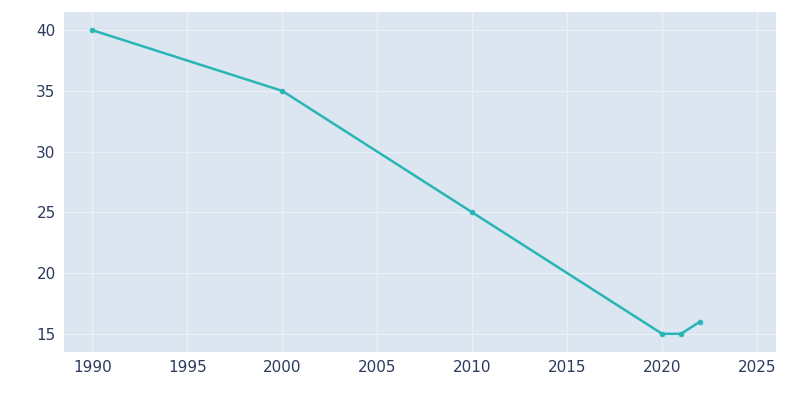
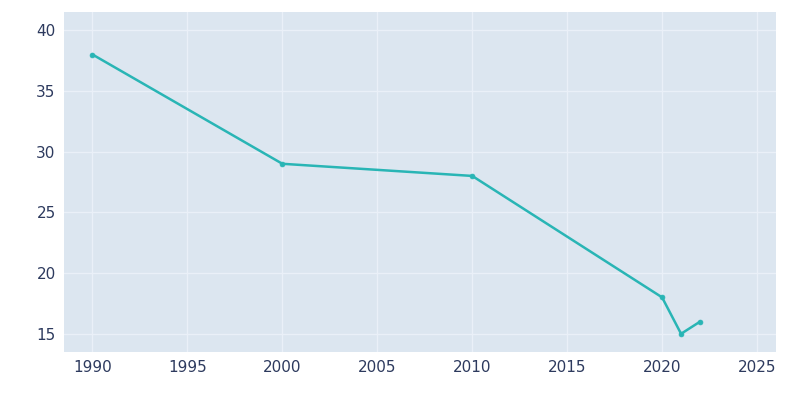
1990: 40 -> 38
2000: 35 -> 29
2010: 25 -> 28
2020: 15 -> 18
